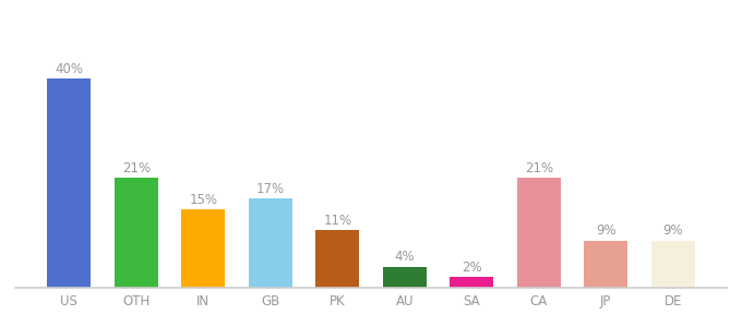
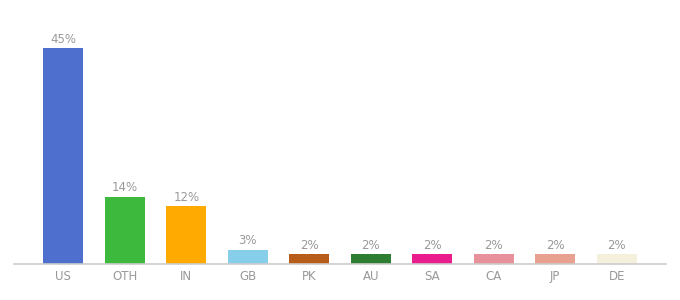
US: 40% -> 45%
OTH: 21% -> 14%
IN: 15% -> 12%
GB: 17% -> 3%
PK: 11% -> 2%
AU: 4% -> 2%
CA: 21% -> 2%
JP: 9% -> 2%
DE: 9% -> 2%
